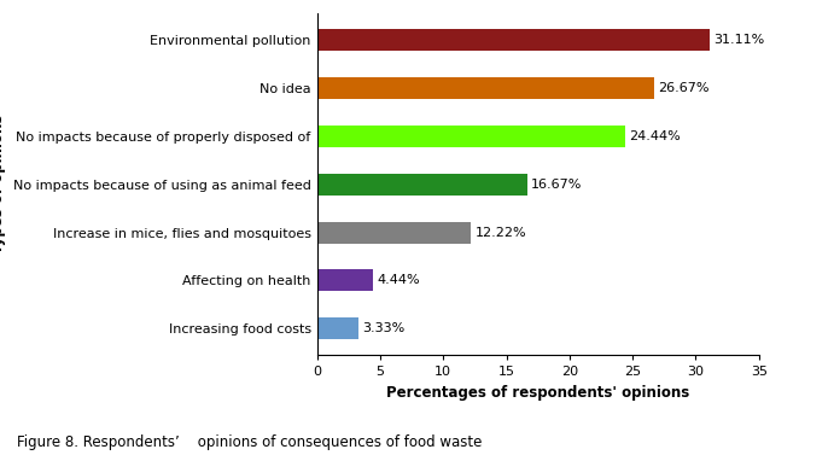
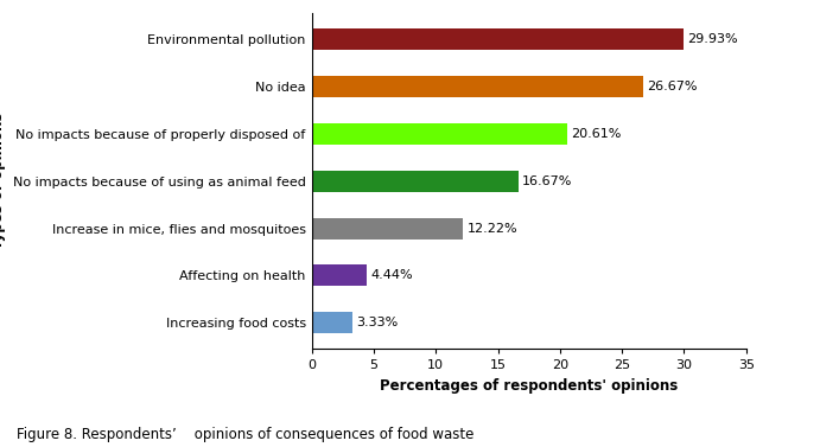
Environmental pollution: 31.11% -> 29.93%
No impacts because of properly disposed of: 24.44% -> 20.61%
